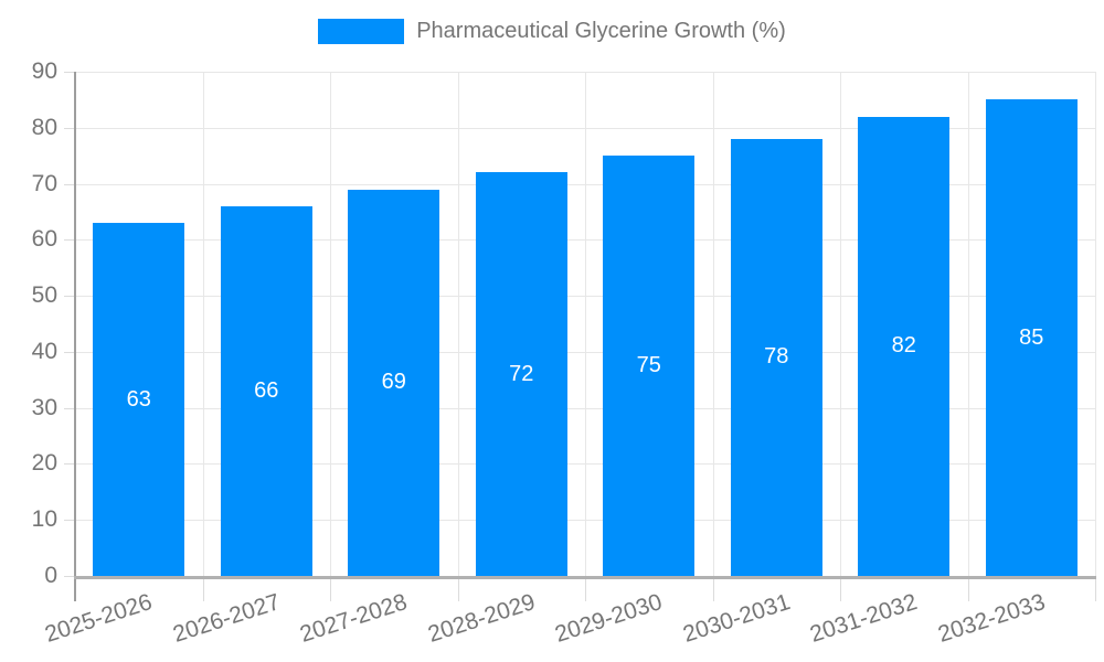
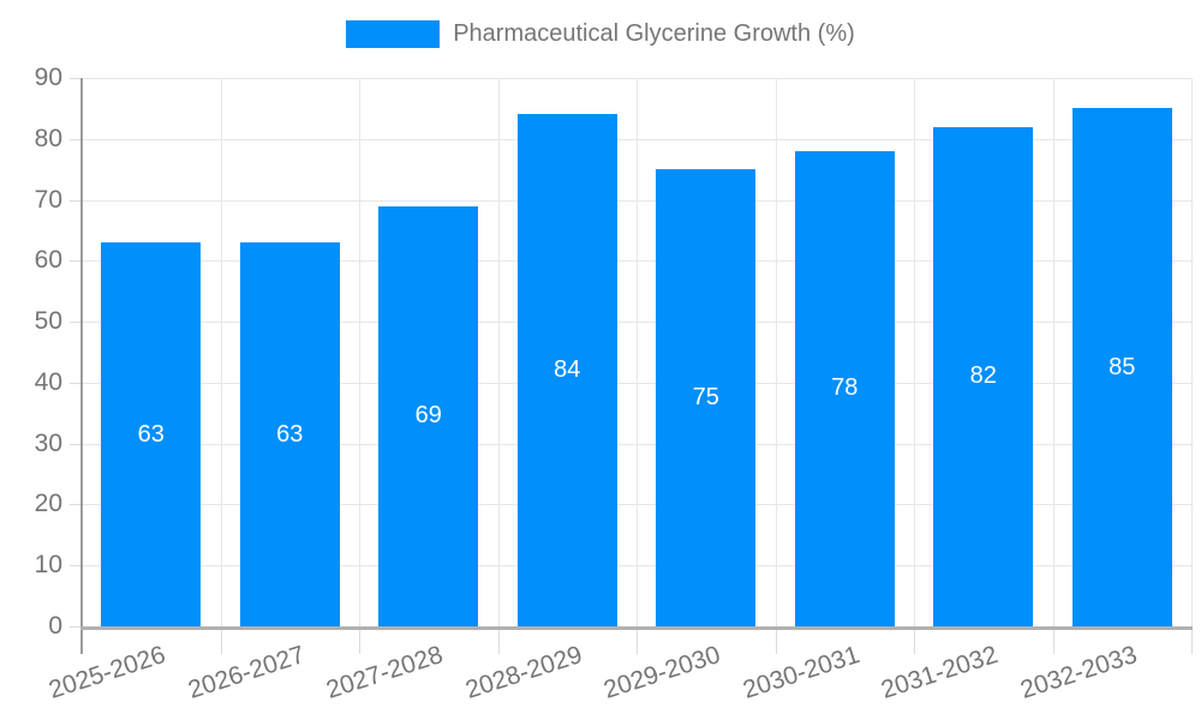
2026-2027: 66 -> 63
2028-2029: 72 -> 84
